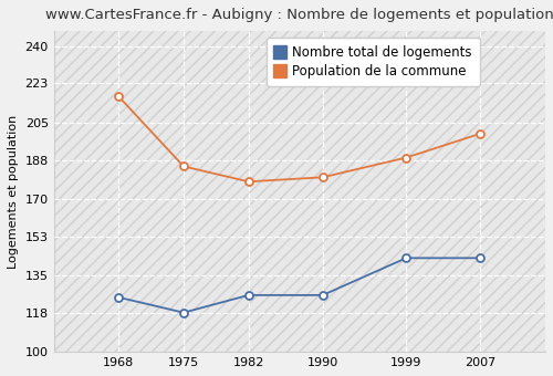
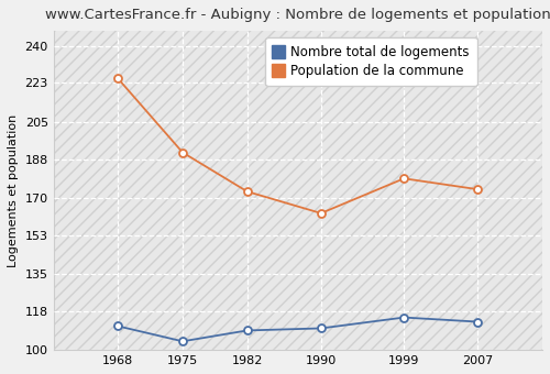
Nombre total de logements/1968: 125 -> 111
Population de la commune/1968: 217 -> 225
Nombre total de logements/1975: 118 -> 104
Population de la commune/1975: 185 -> 191
Nombre total de logements/1982: 126 -> 109
Population de la commune/1982: 178 -> 173
Nombre total de logements/1990: 126 -> 110
Population de la commune/1990: 180 -> 163
Nombre total de logements/1999: 143 -> 115
Population de la commune/1999: 189 -> 179
Nombre total de logements/2007: 143 -> 113
Population de la commune/2007: 200 -> 174
